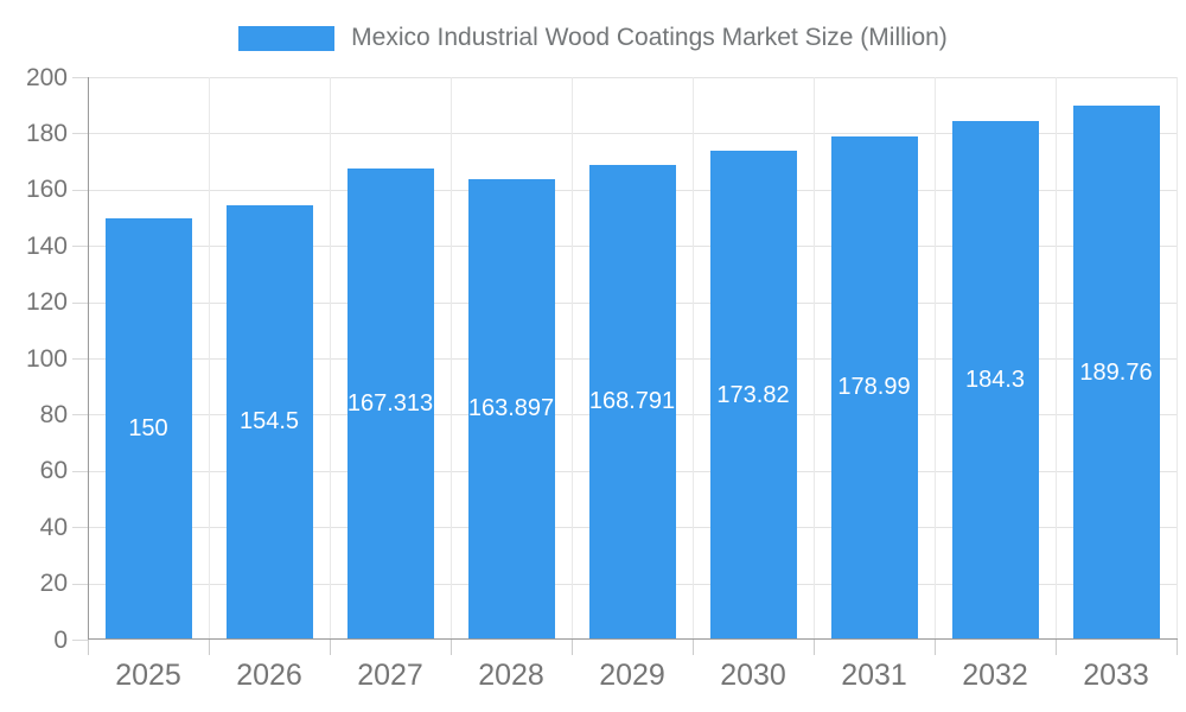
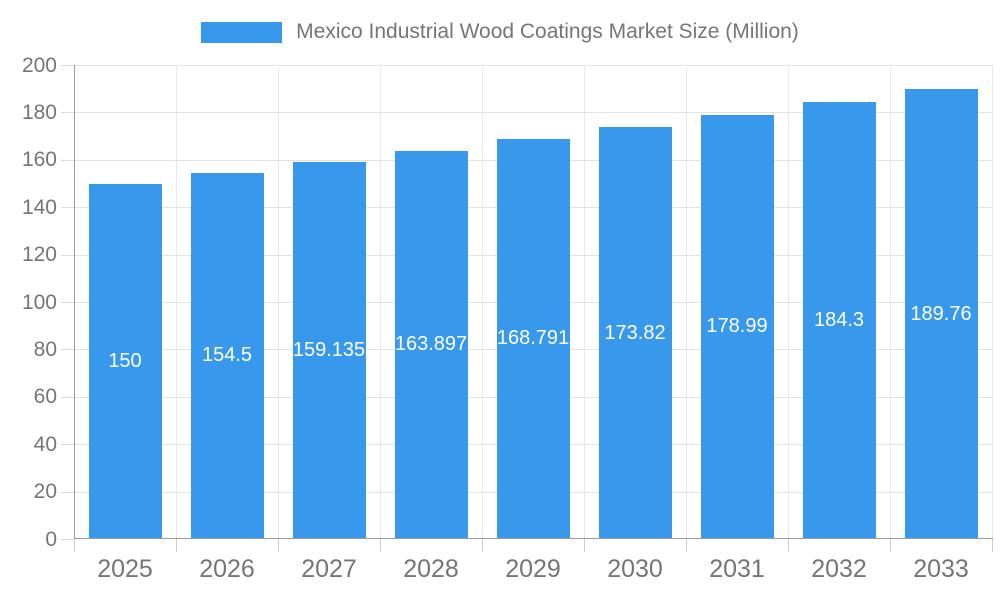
2027: 167.313 -> 159.135
